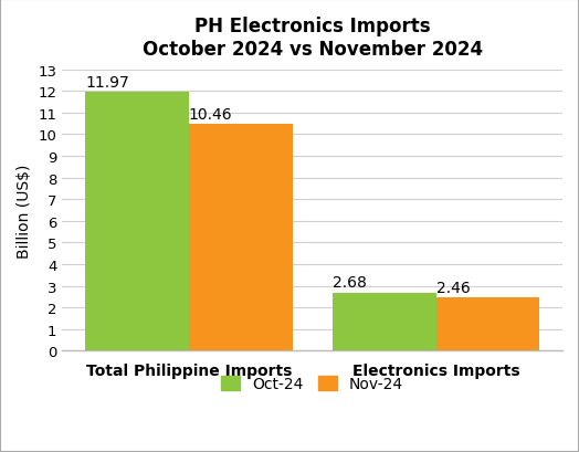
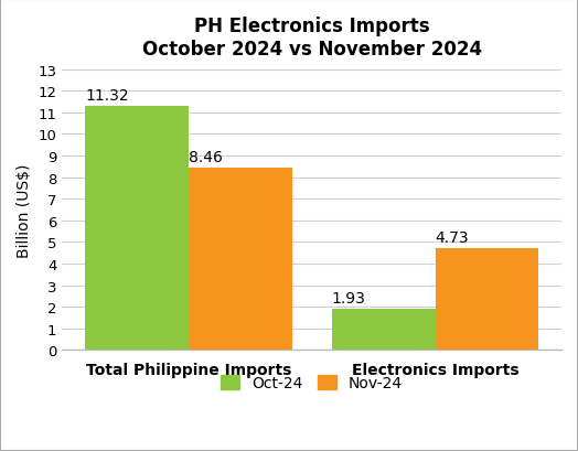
Oct-24/Total Philippine Imports: 11.97 -> 11.32
Nov-24/Total Philippine Imports: 10.46 -> 8.46
Oct-24/Electronics Imports: 2.68 -> 1.93
Nov-24/Electronics Imports: 2.46 -> 4.73
